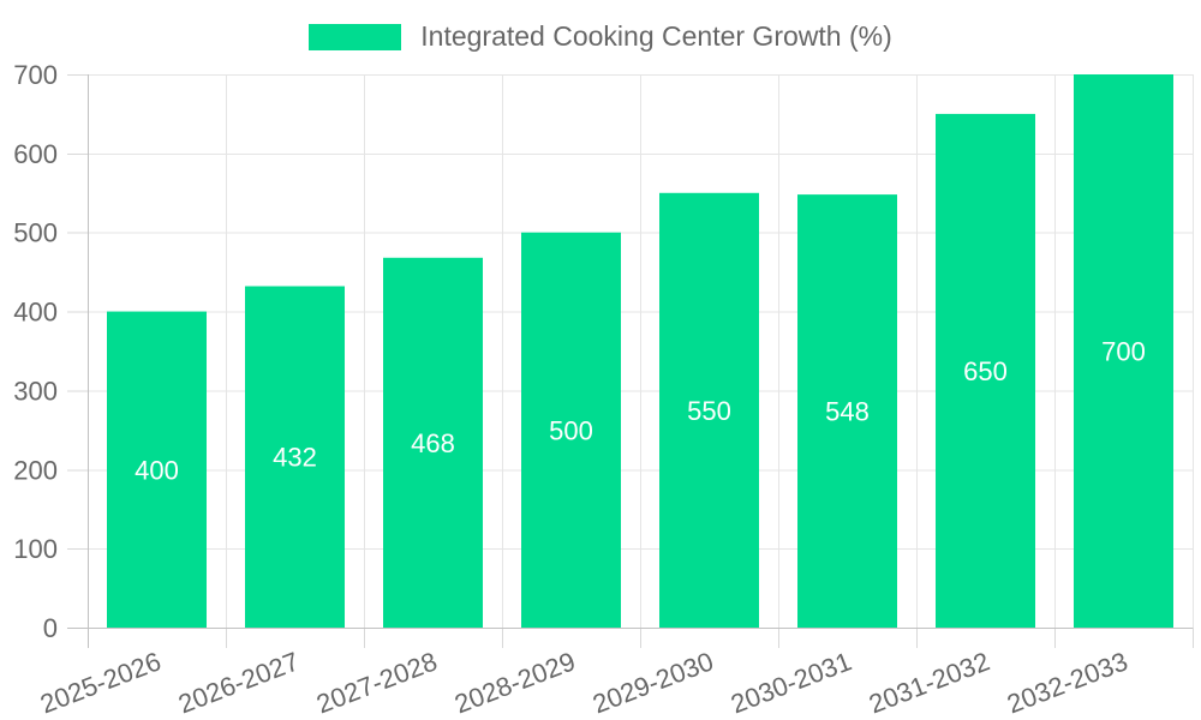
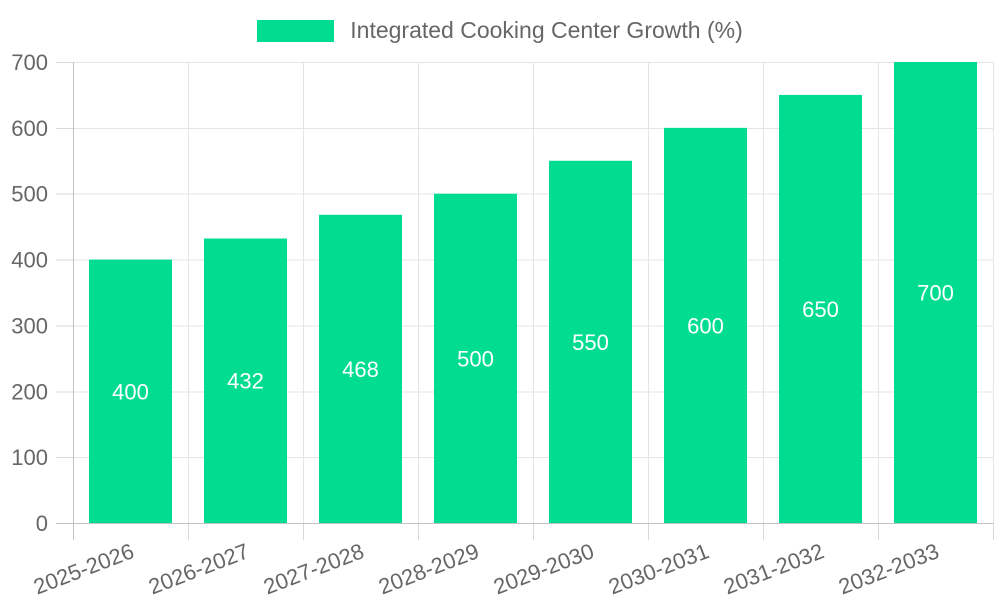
2030-2031: 548 -> 600
